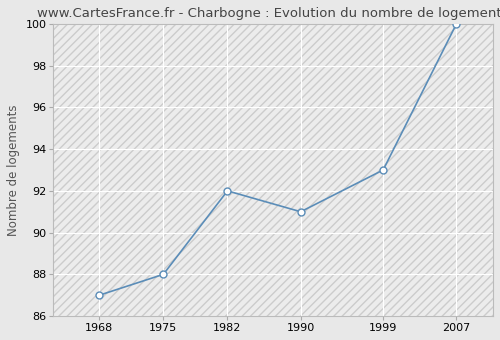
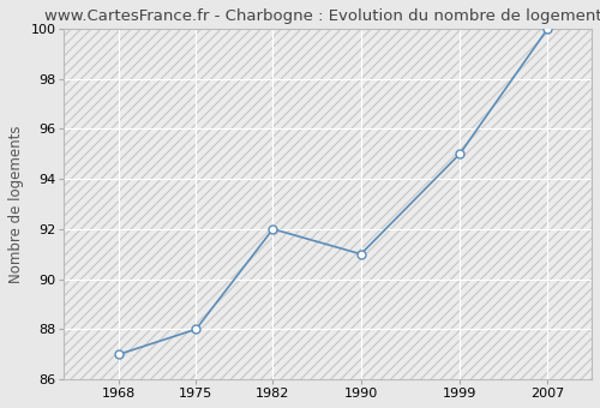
1999: 93 -> 95
